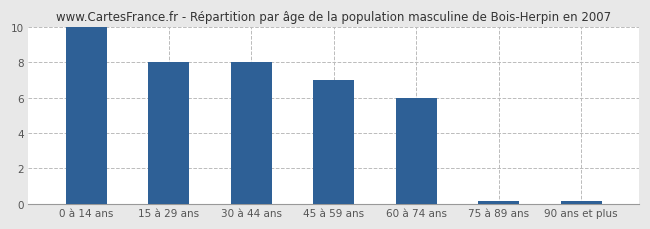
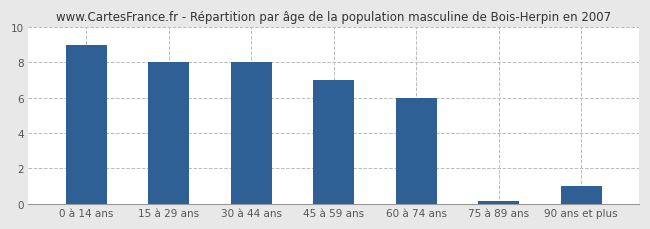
0 à 14 ans: 10.0 -> 9.0
90 ans et plus: 0.1 -> 1.0
